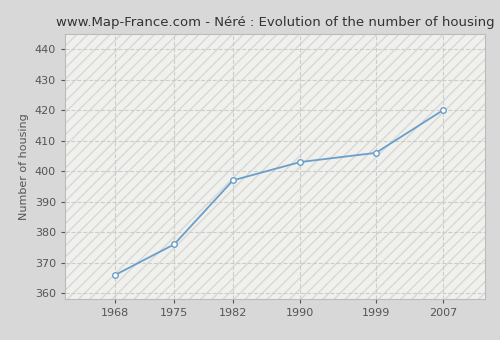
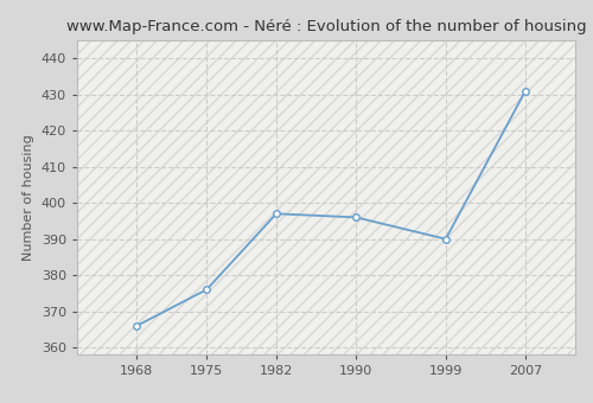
1990: 403 -> 396
1999: 406 -> 390
2007: 420 -> 431
